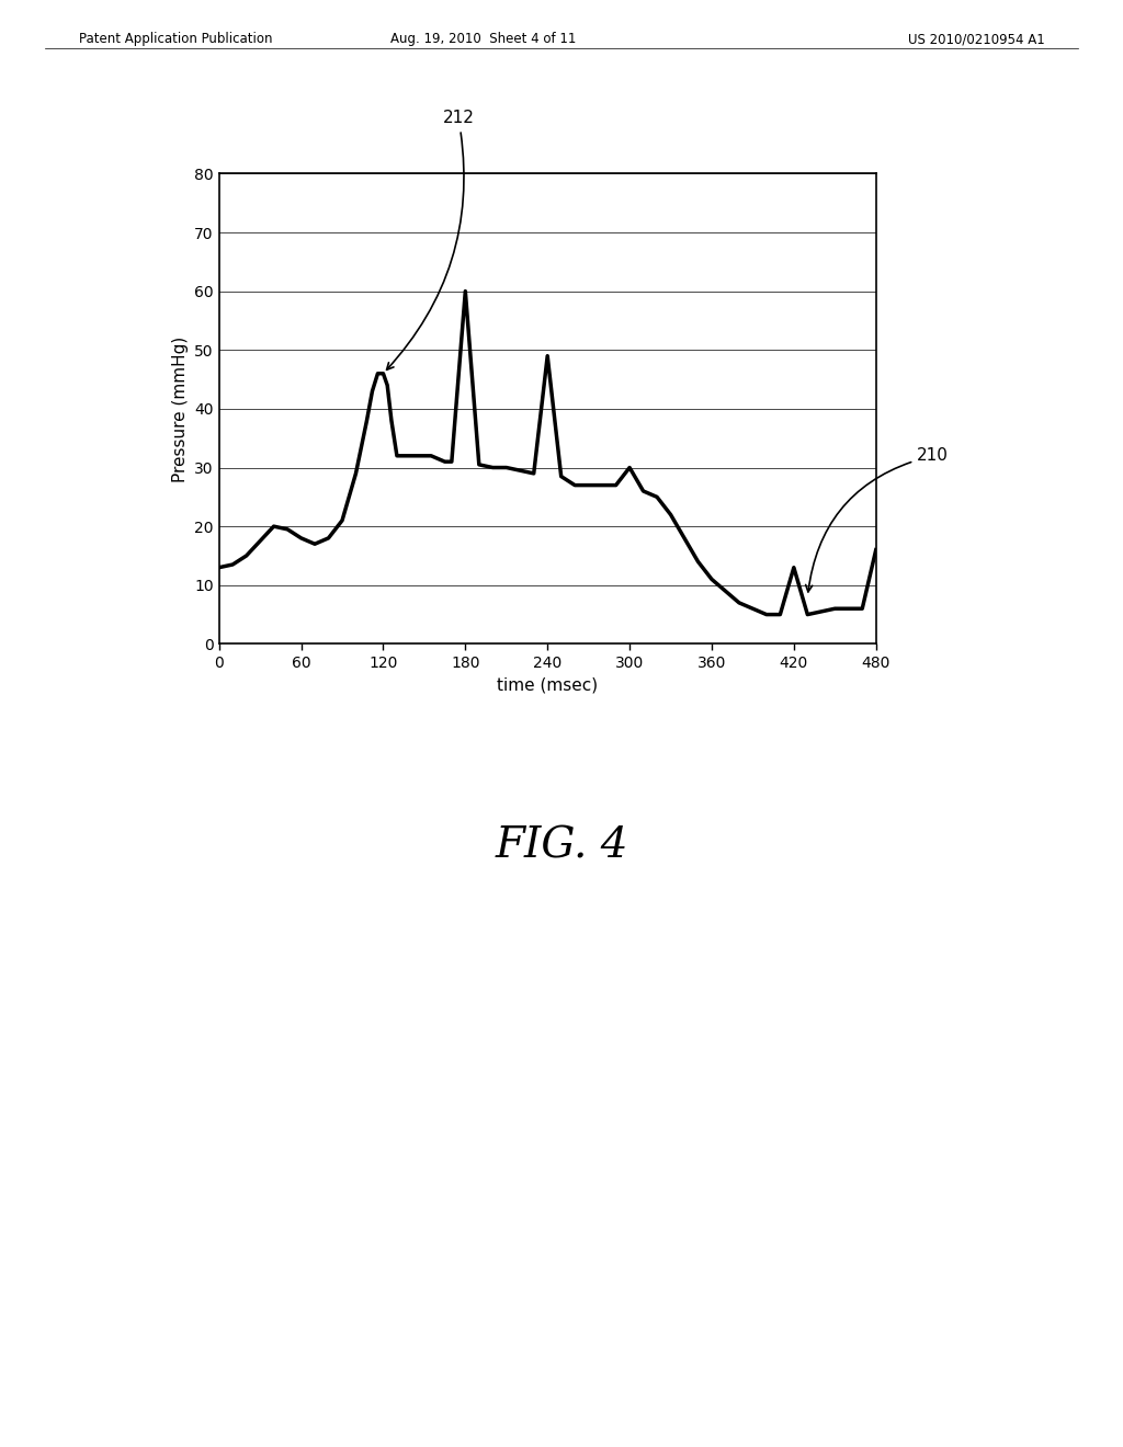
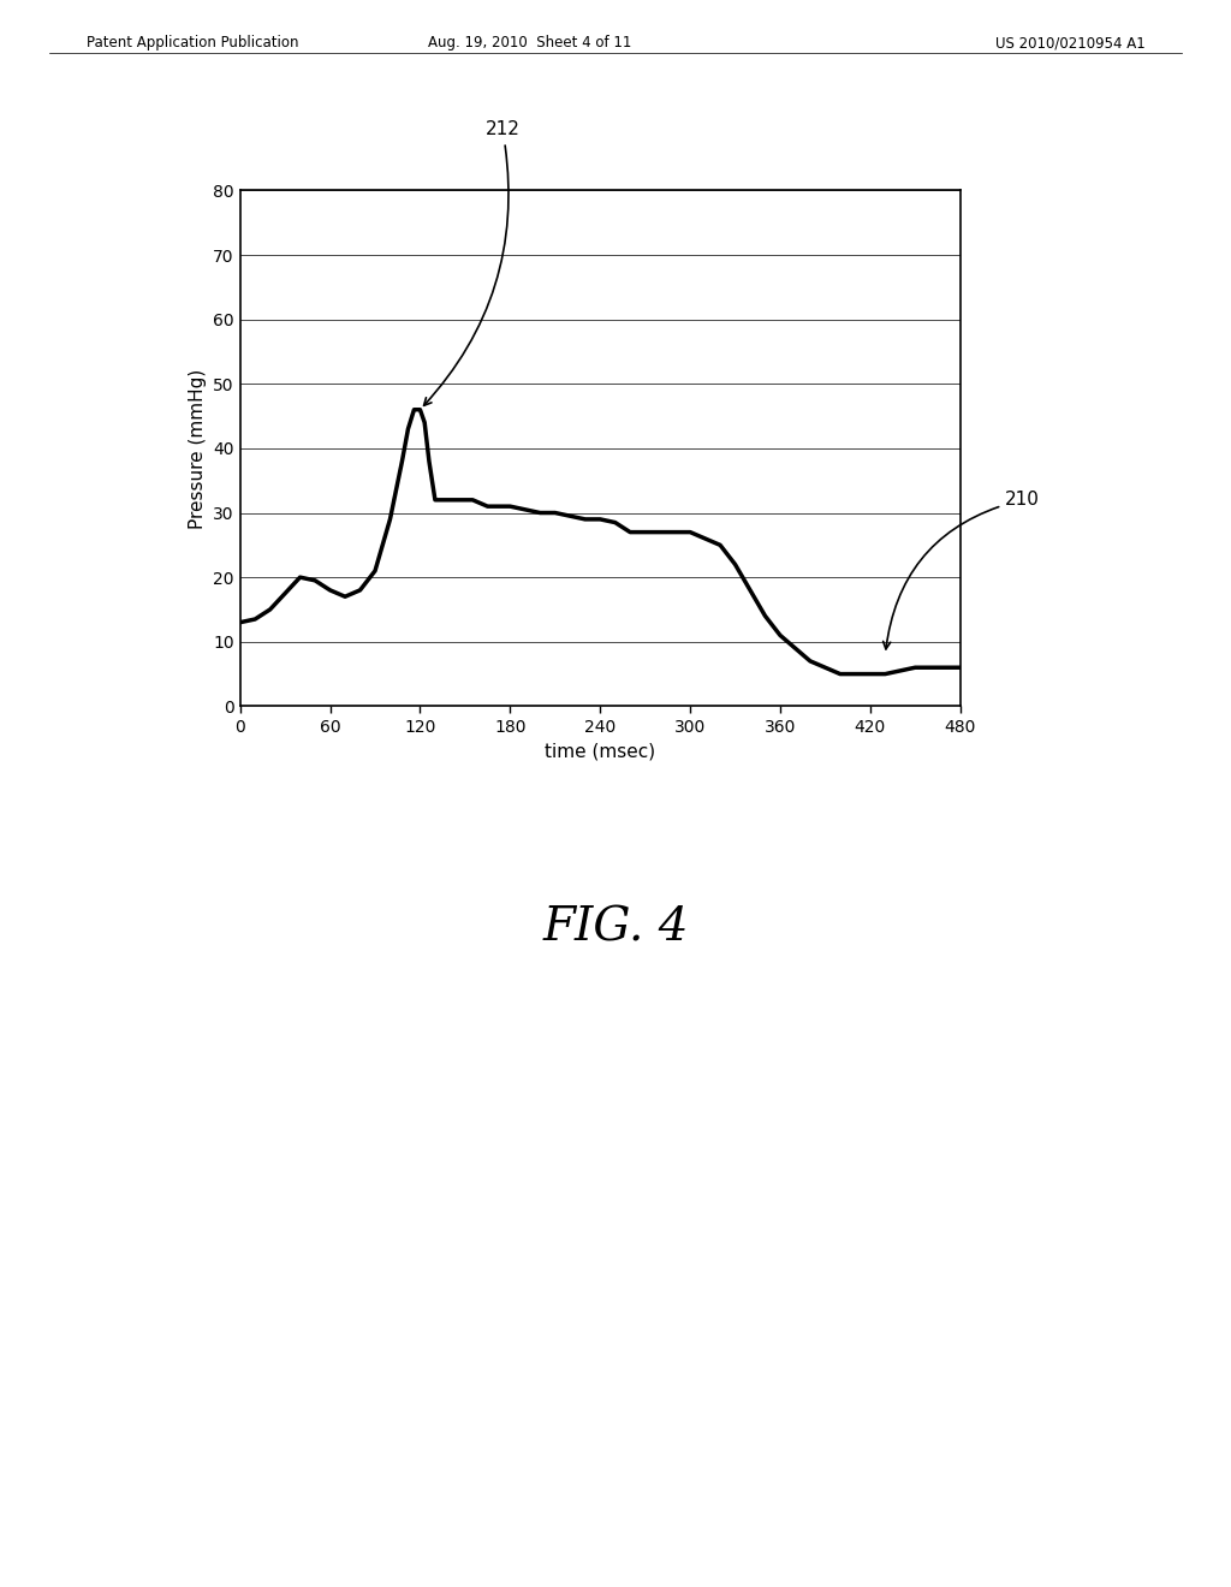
180: 60.0 -> 31.0
240: 49.0 -> 29.0
300: 30.0 -> 27.0
420: 13.0 -> 5.0
480: 16.0 -> 6.0
